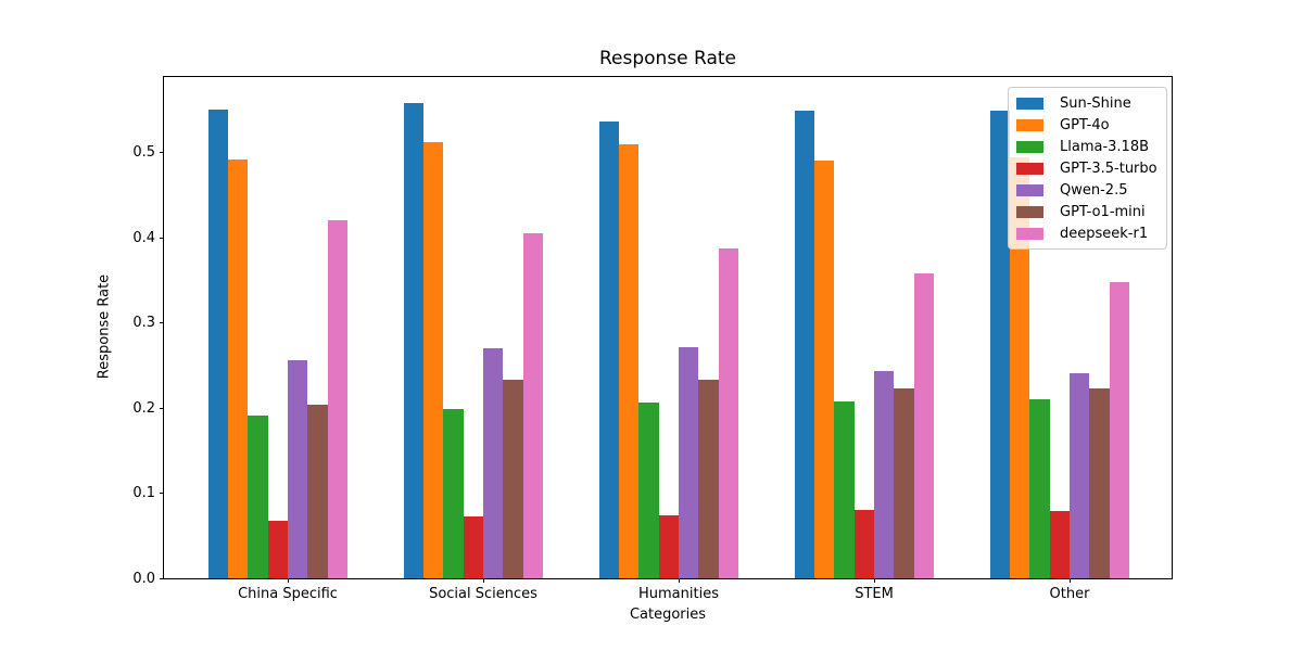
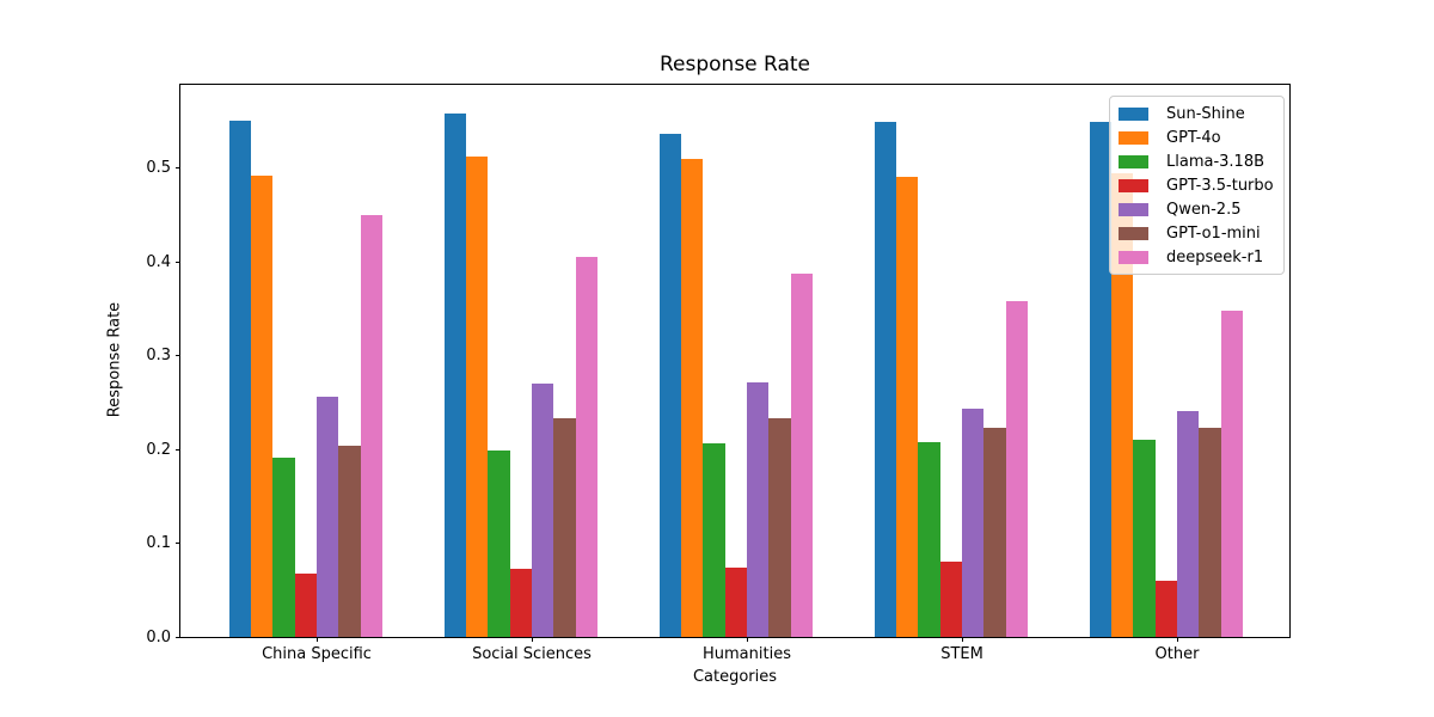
deepseek-r1/China Specific: 0.42 -> 0.45
GPT-3.5-turbo/Other: 0.08 -> 0.06
